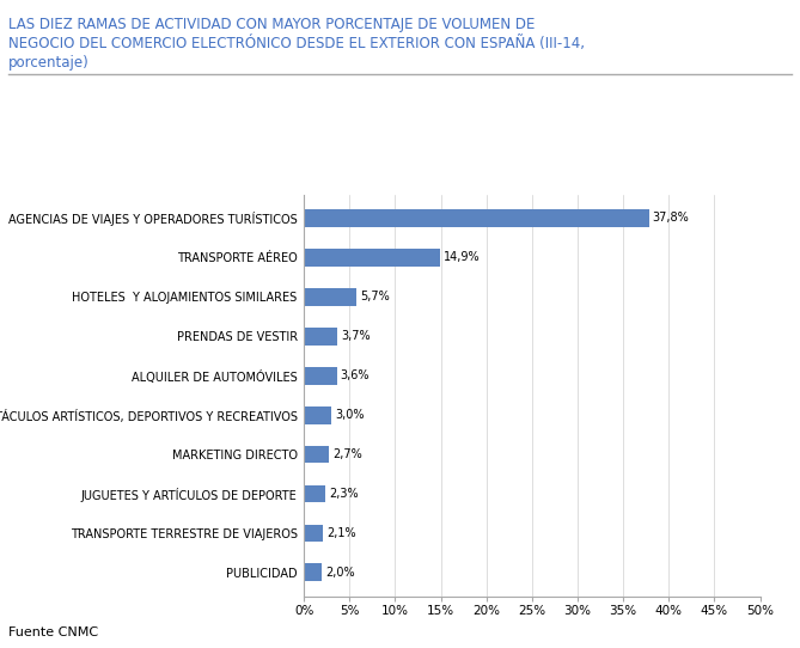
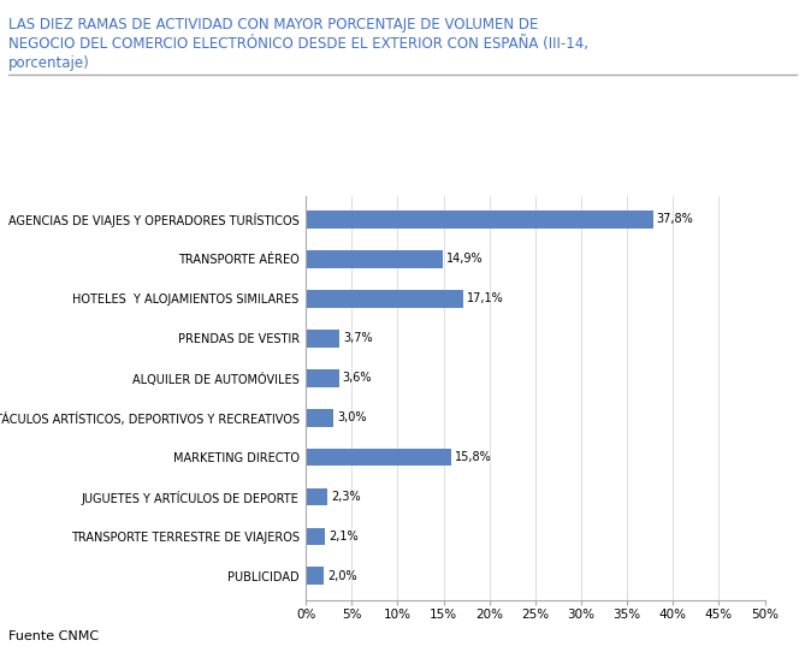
HOTELES Y ALOJAMIENTOS SIMILARES: 5,7% -> 17,1%
MARKETING DIRECTO: 2,7% -> 15,8%
